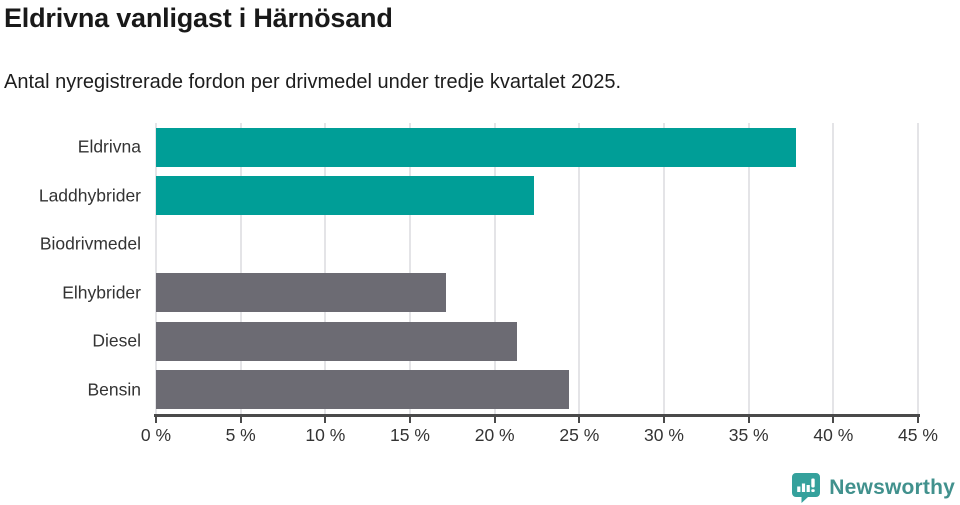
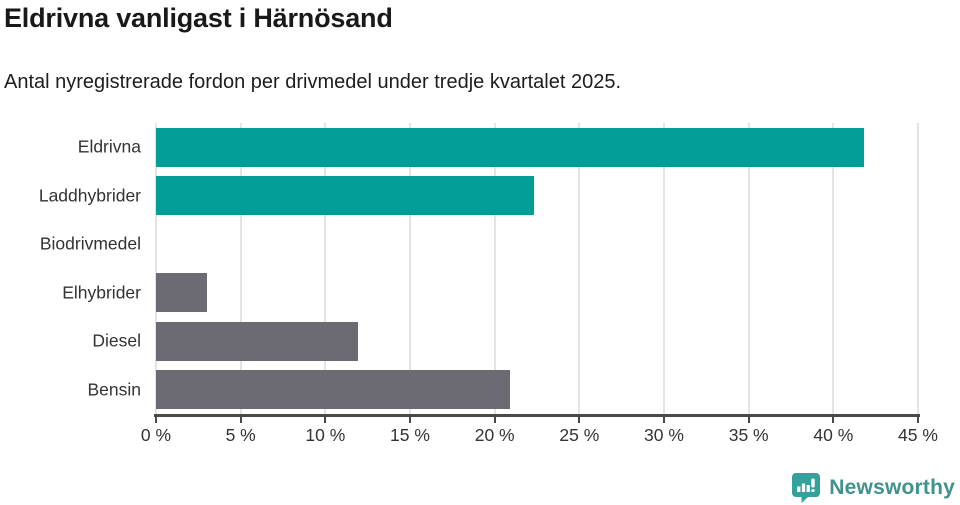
Eldrivna: 37.8% -> 41.8%
Elhybrider: 17.1% -> 3.0%
Diesel: 21.3% -> 11.9%
Bensin: 24.4% -> 20.9%
